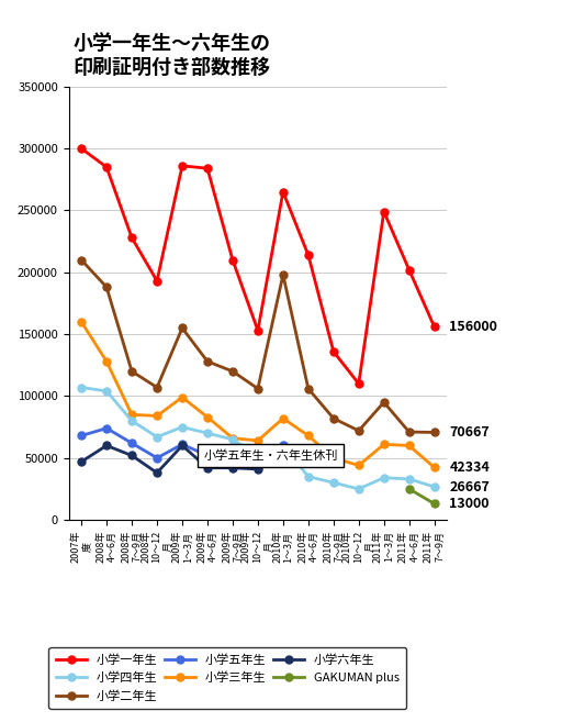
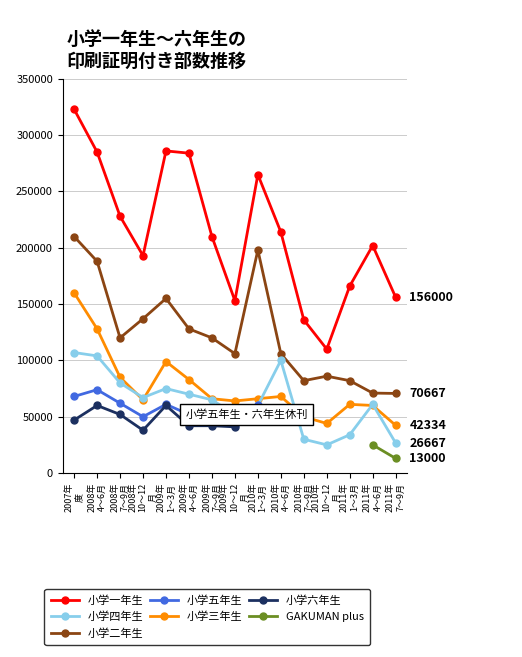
小学一年生/2007年 度: 300000 -> 323000
小学二年生/2008年 10〜12 月: 107000 -> 137000
小学三年生/2008年 10〜12 月: 84000 -> 65000
小学三年生/2010年 1〜3月: 82000 -> 66000
小学四年生/2010年 4〜6月: 35000 -> 100000
小学二年生/2010年 10〜12 月: 72000 -> 86000
小学一年生/2011年 1〜3月: 249000 -> 166000
小学二年生/2011年 1〜3月: 95000 -> 82000
小学四年生/2011年 4〜6月: 33000 -> 61000
